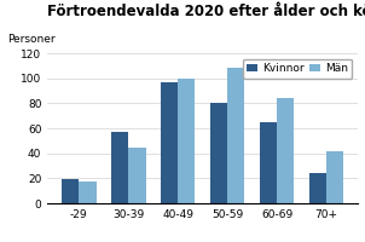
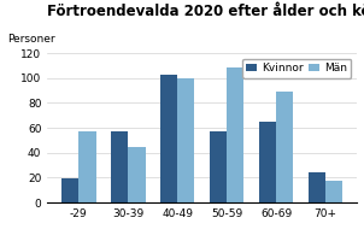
Män/-29: 17 -> 57
Kvinnor/40-49: 97 -> 103
Kvinnor/50-59: 80 -> 57
Män/60-69: 84 -> 89
Män/70+: 42 -> 17
